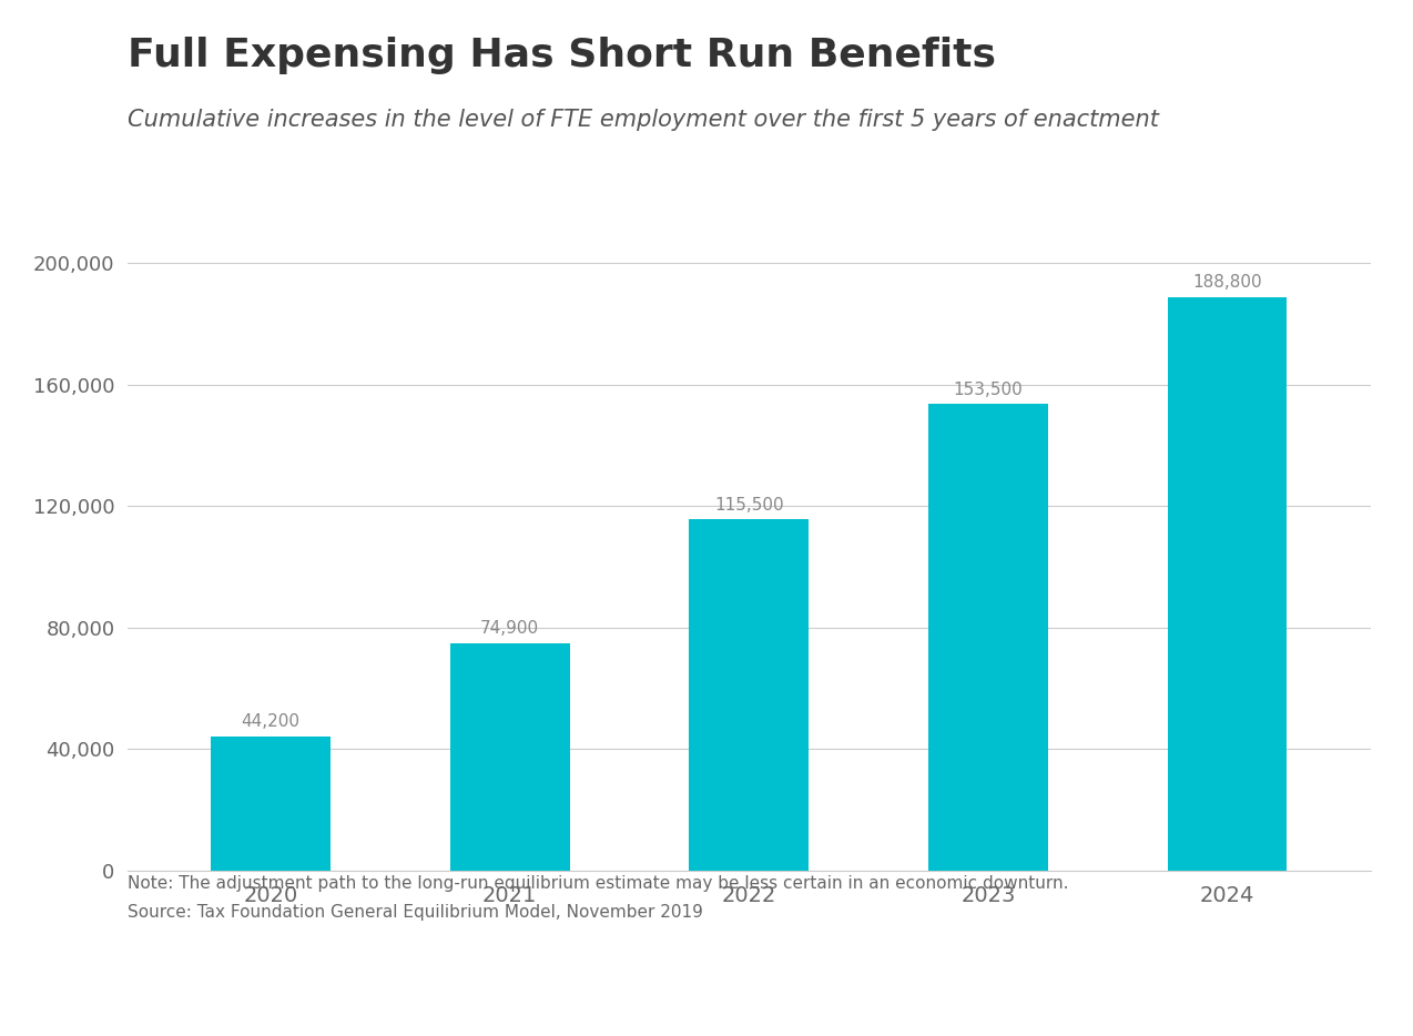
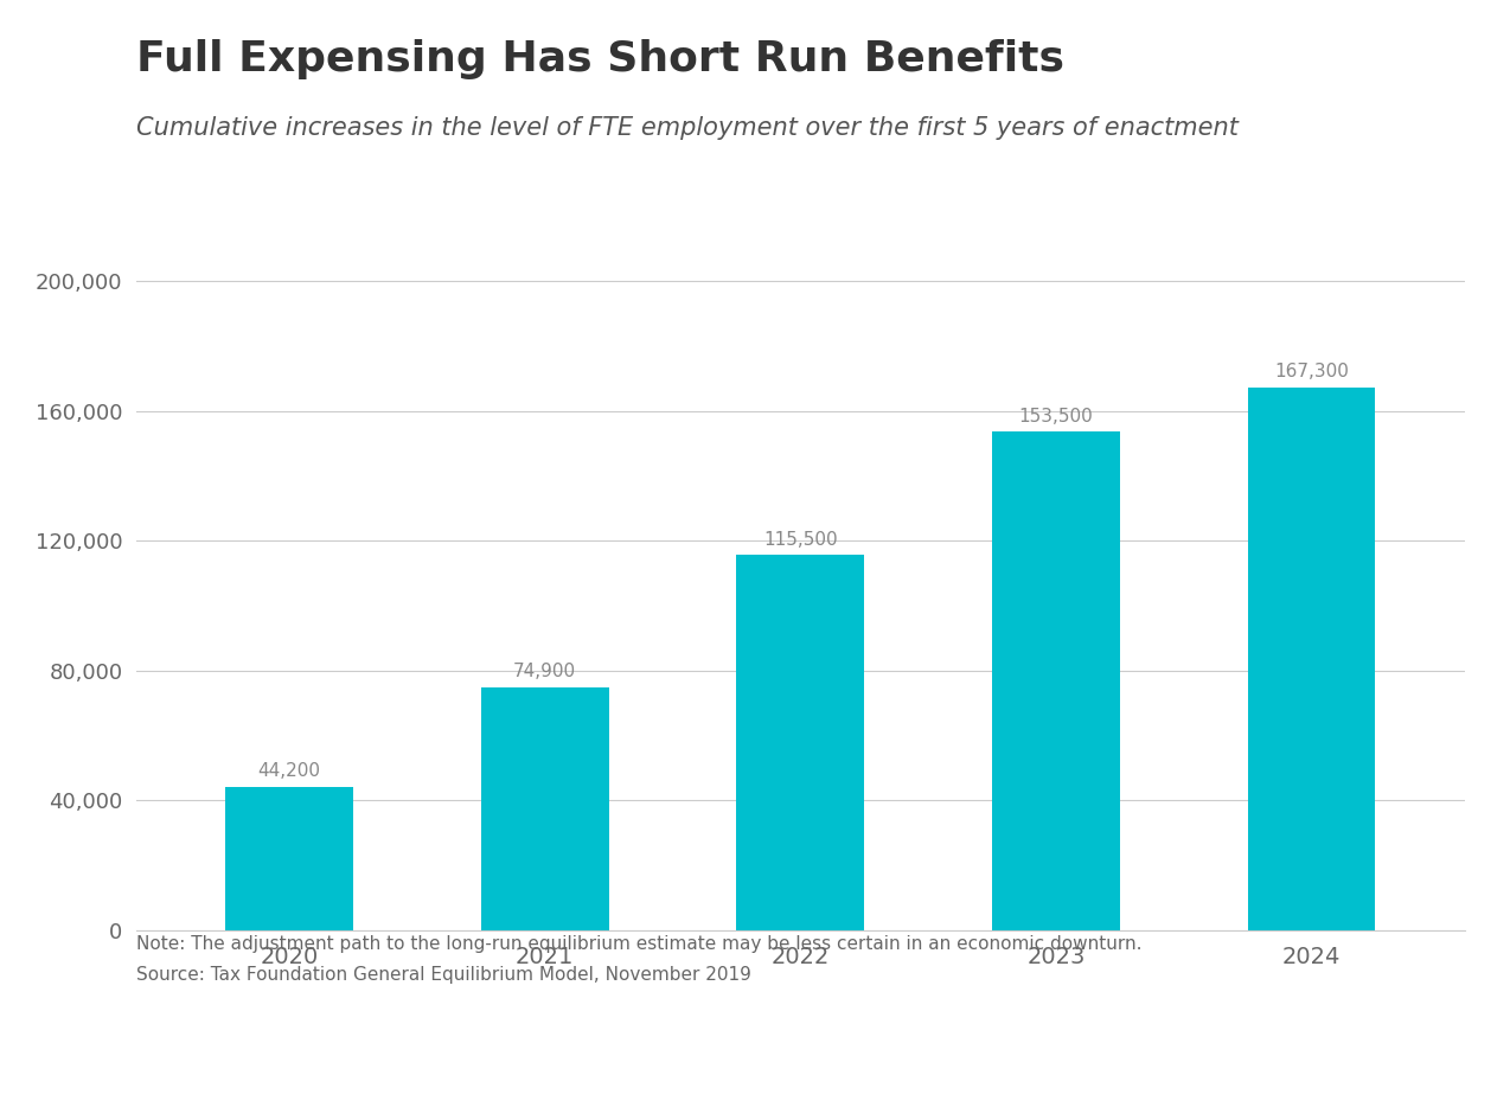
2024: 188,800 -> 167,300
